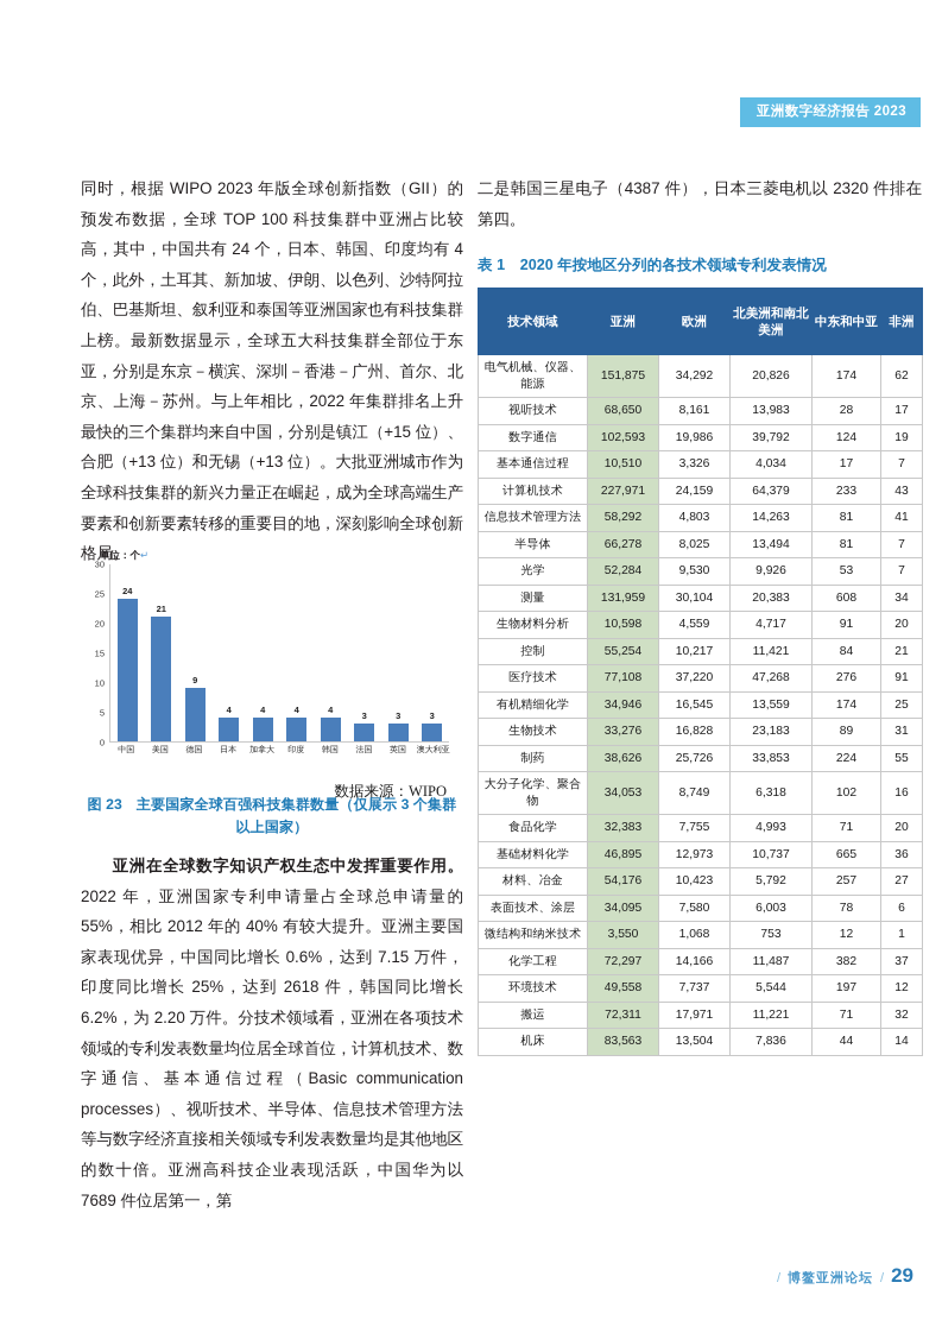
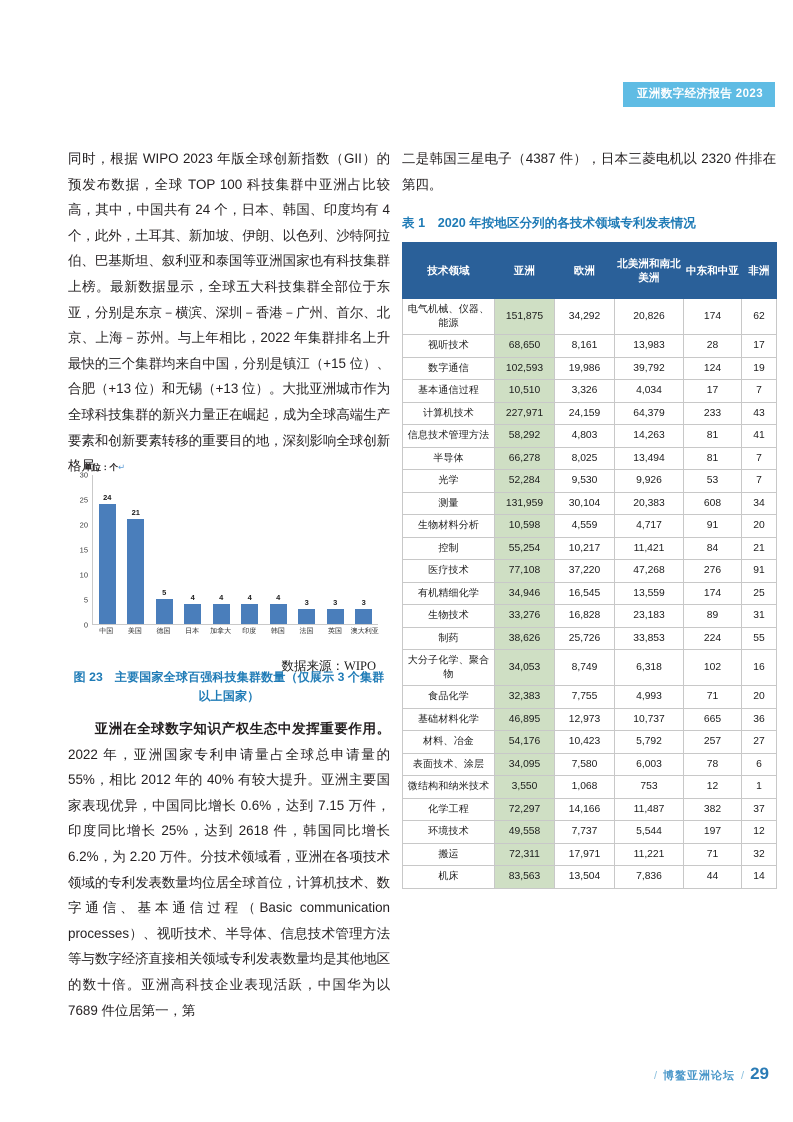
德国: 9 -> 5
